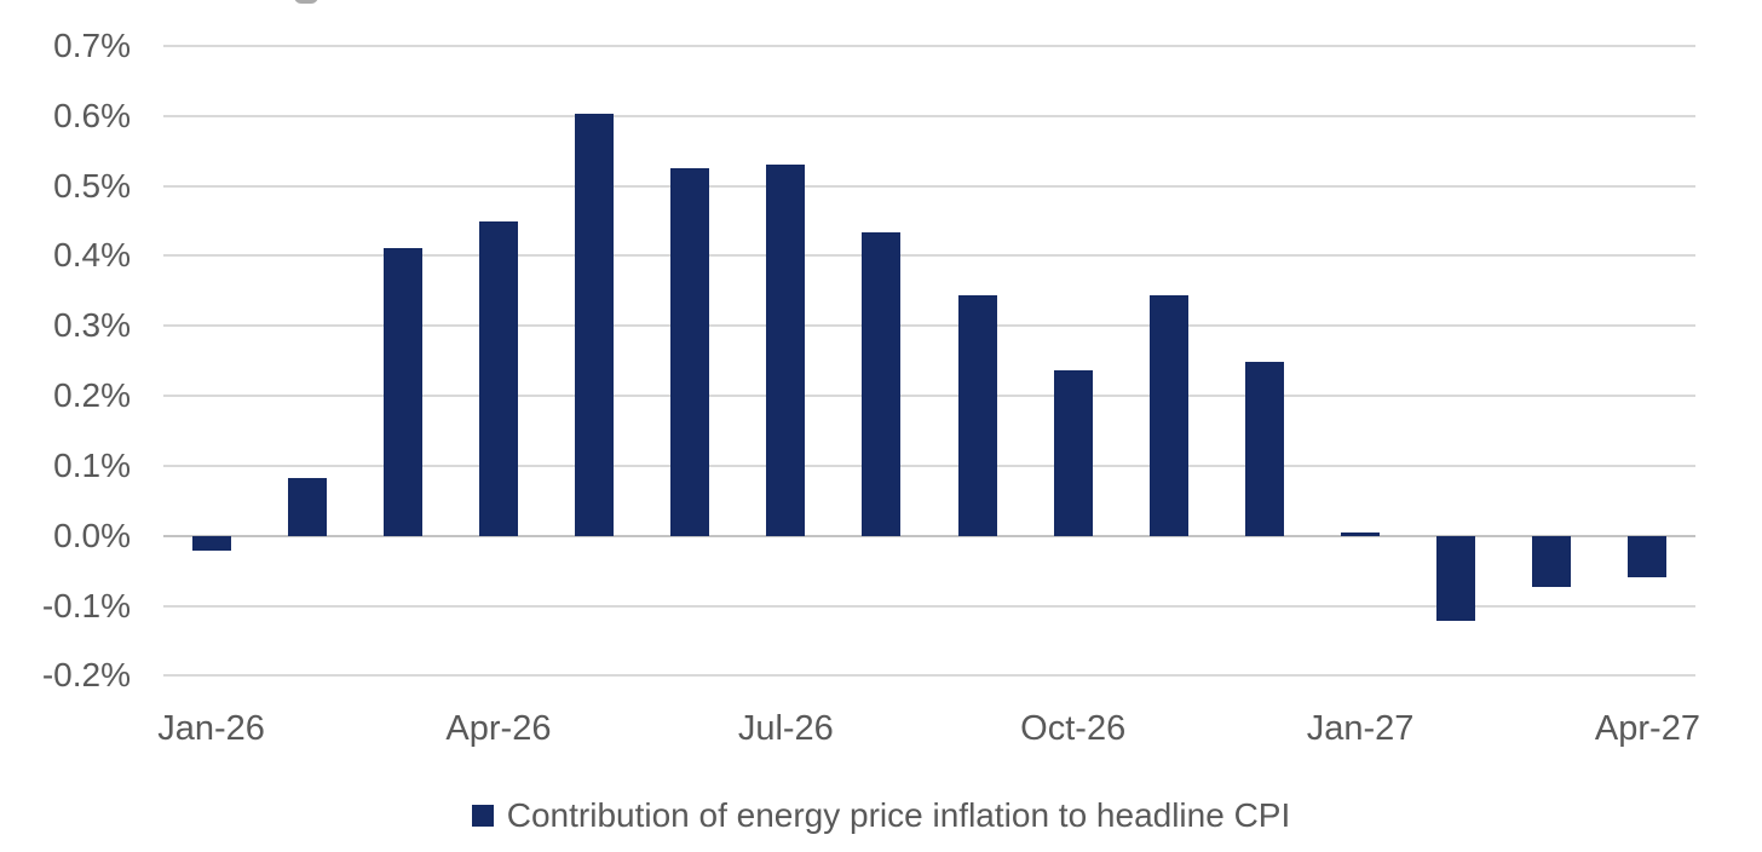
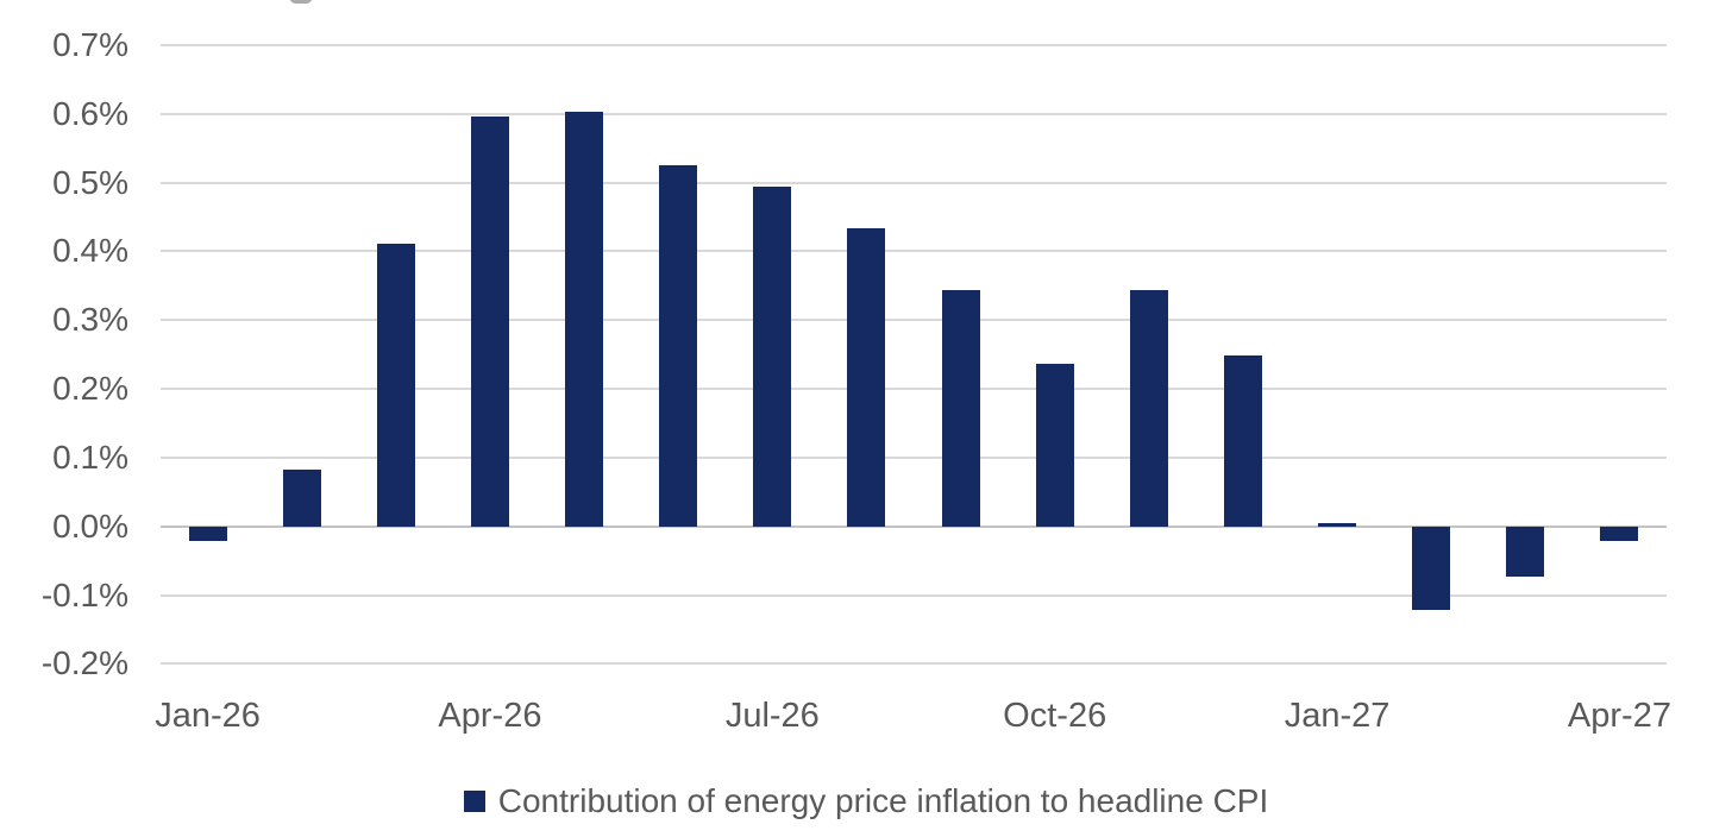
Apr-26: 0.45% -> 0.60%
Jul-26: 0.53% -> 0.49%
Apr-27: -0.06% -> -0.02%
